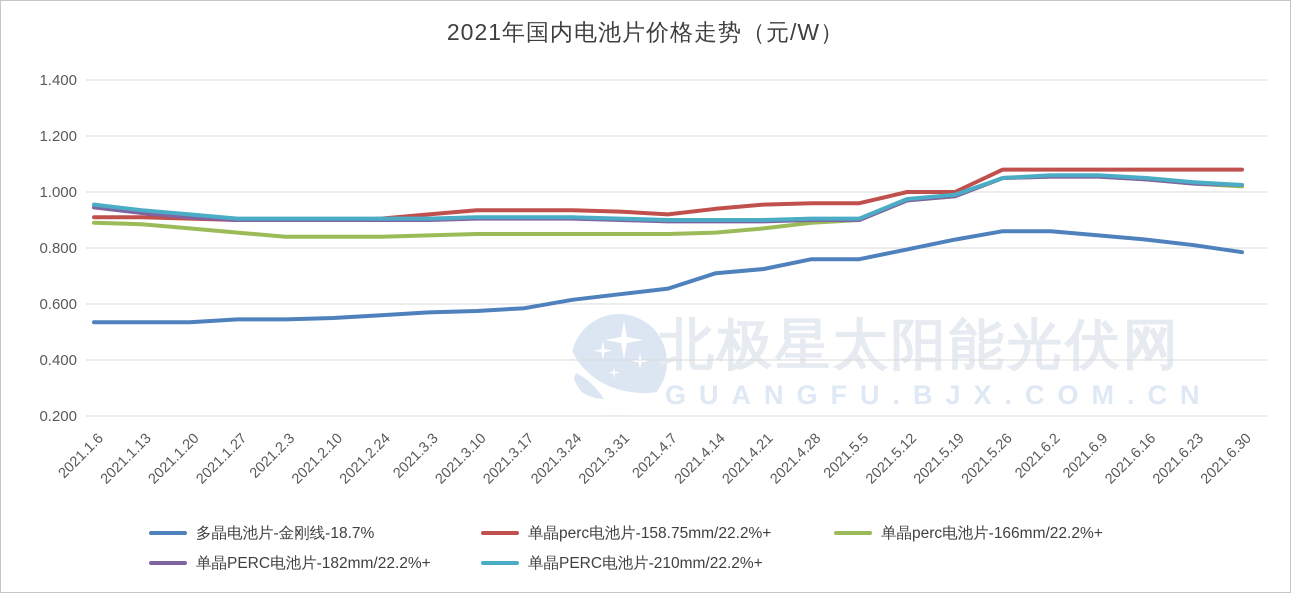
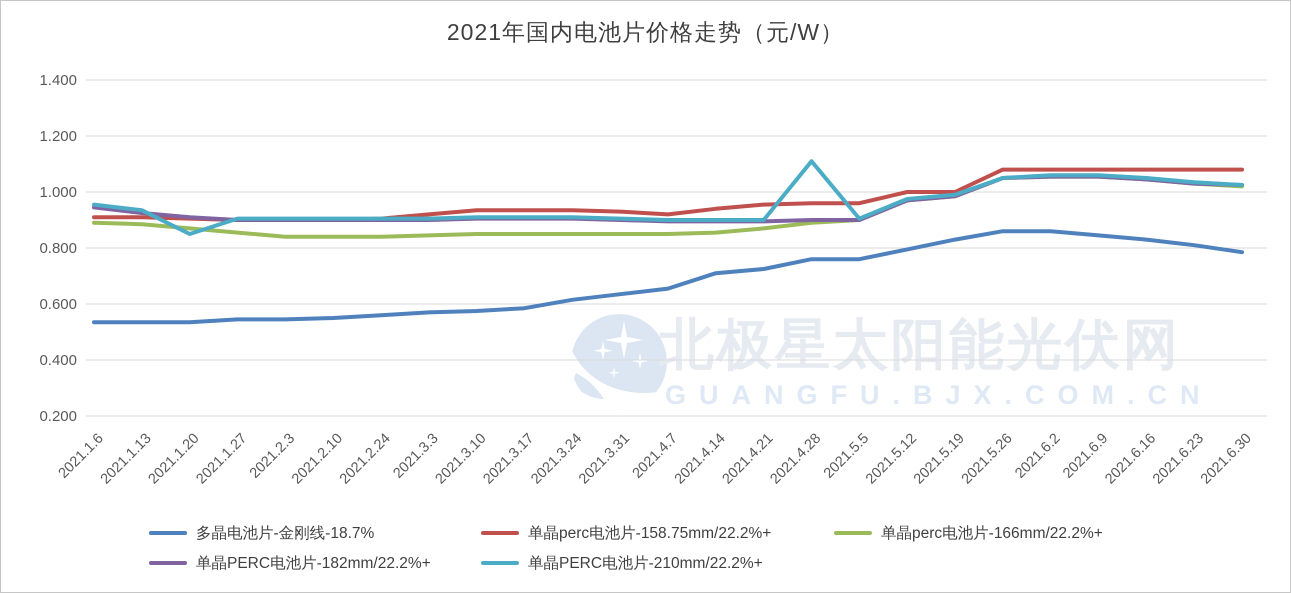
单晶PERC电池片-210mm/22.2%+/2021.1.20: 0.92 -> 0.85
单晶PERC电池片-210mm/22.2%+/2021.4.28: 0.91 -> 1.11
